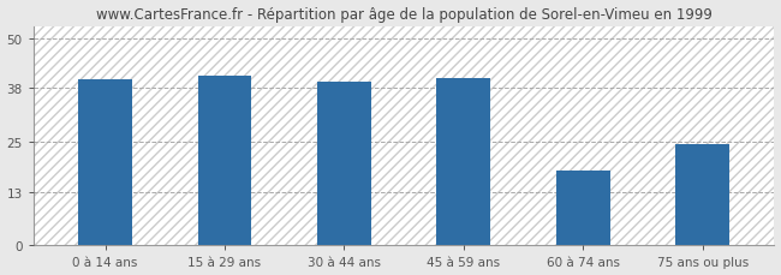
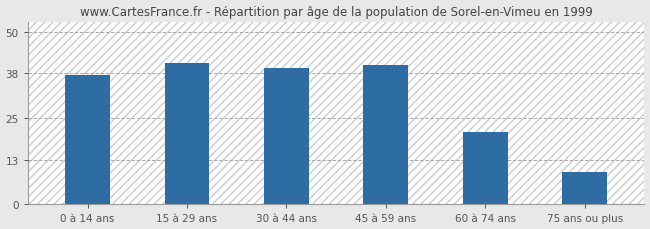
0 à 14 ans: 40.0 -> 37.5
60 à 74 ans: 18.0 -> 21.0
75 ans ou plus: 24.5 -> 9.5
